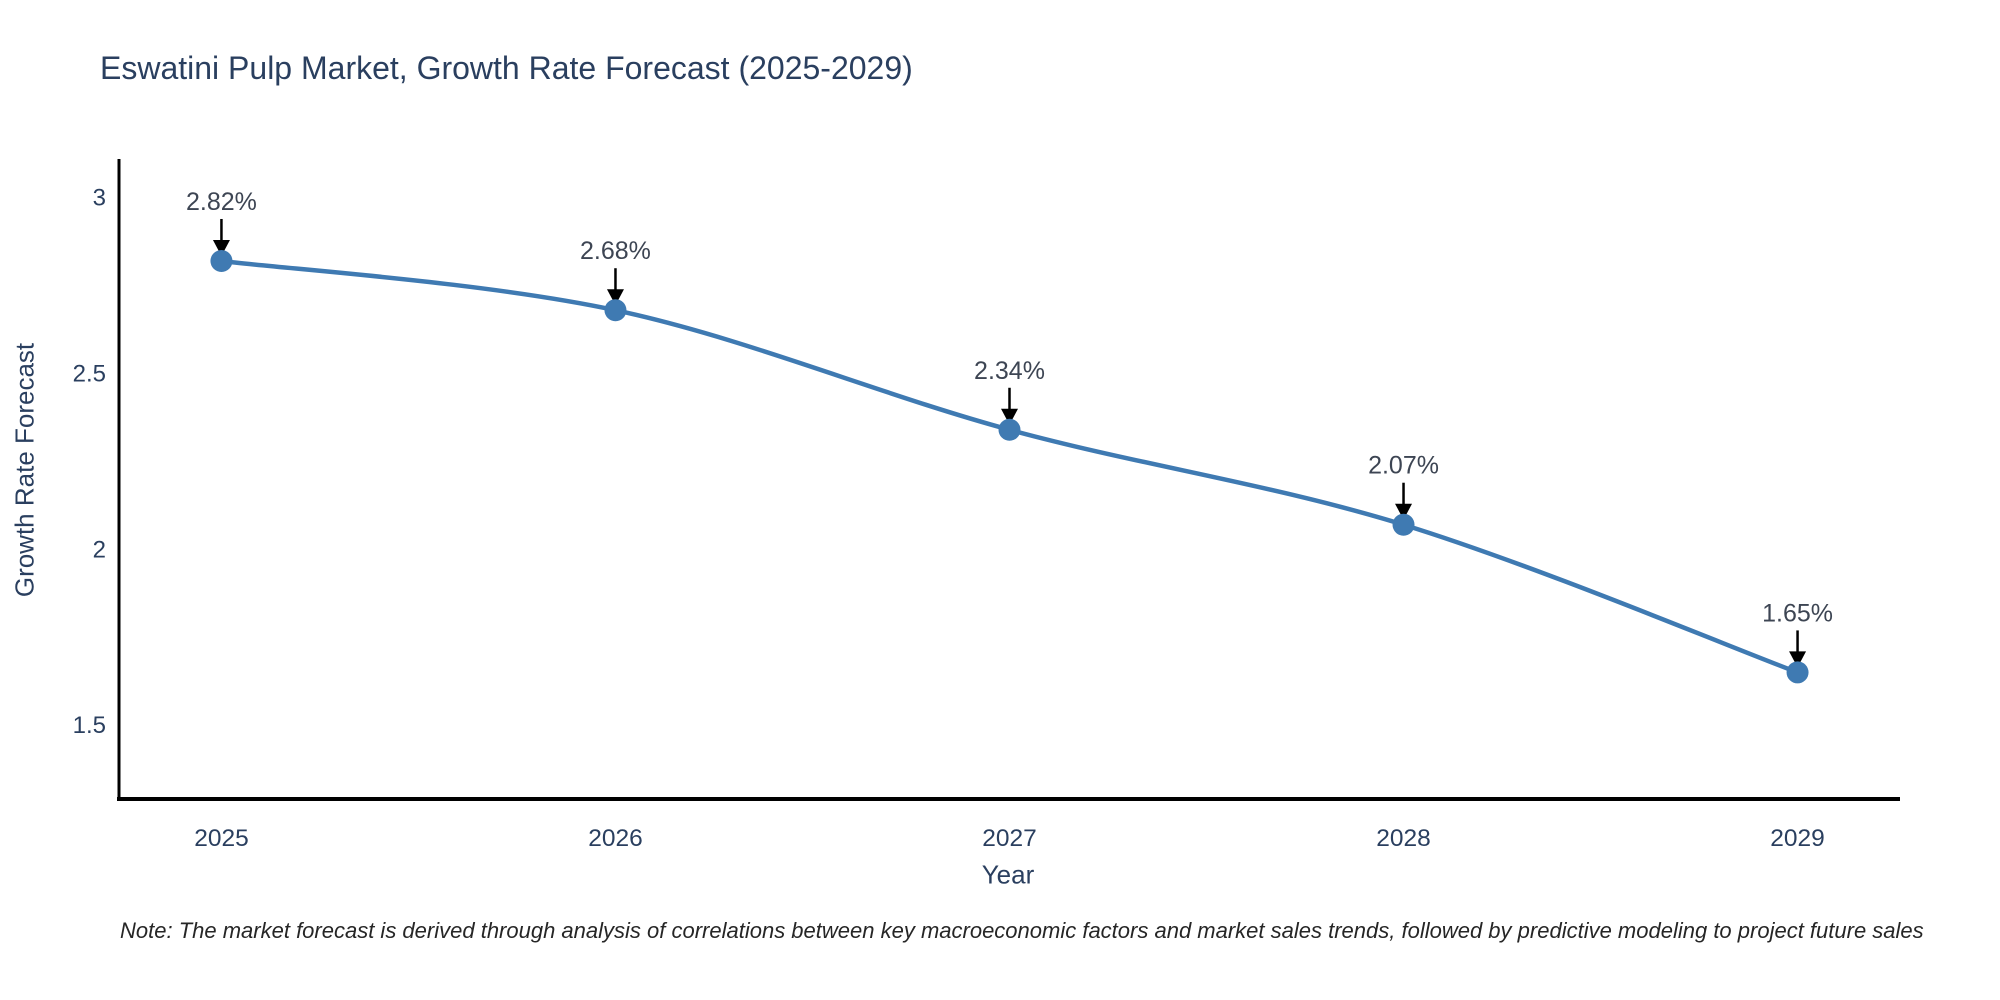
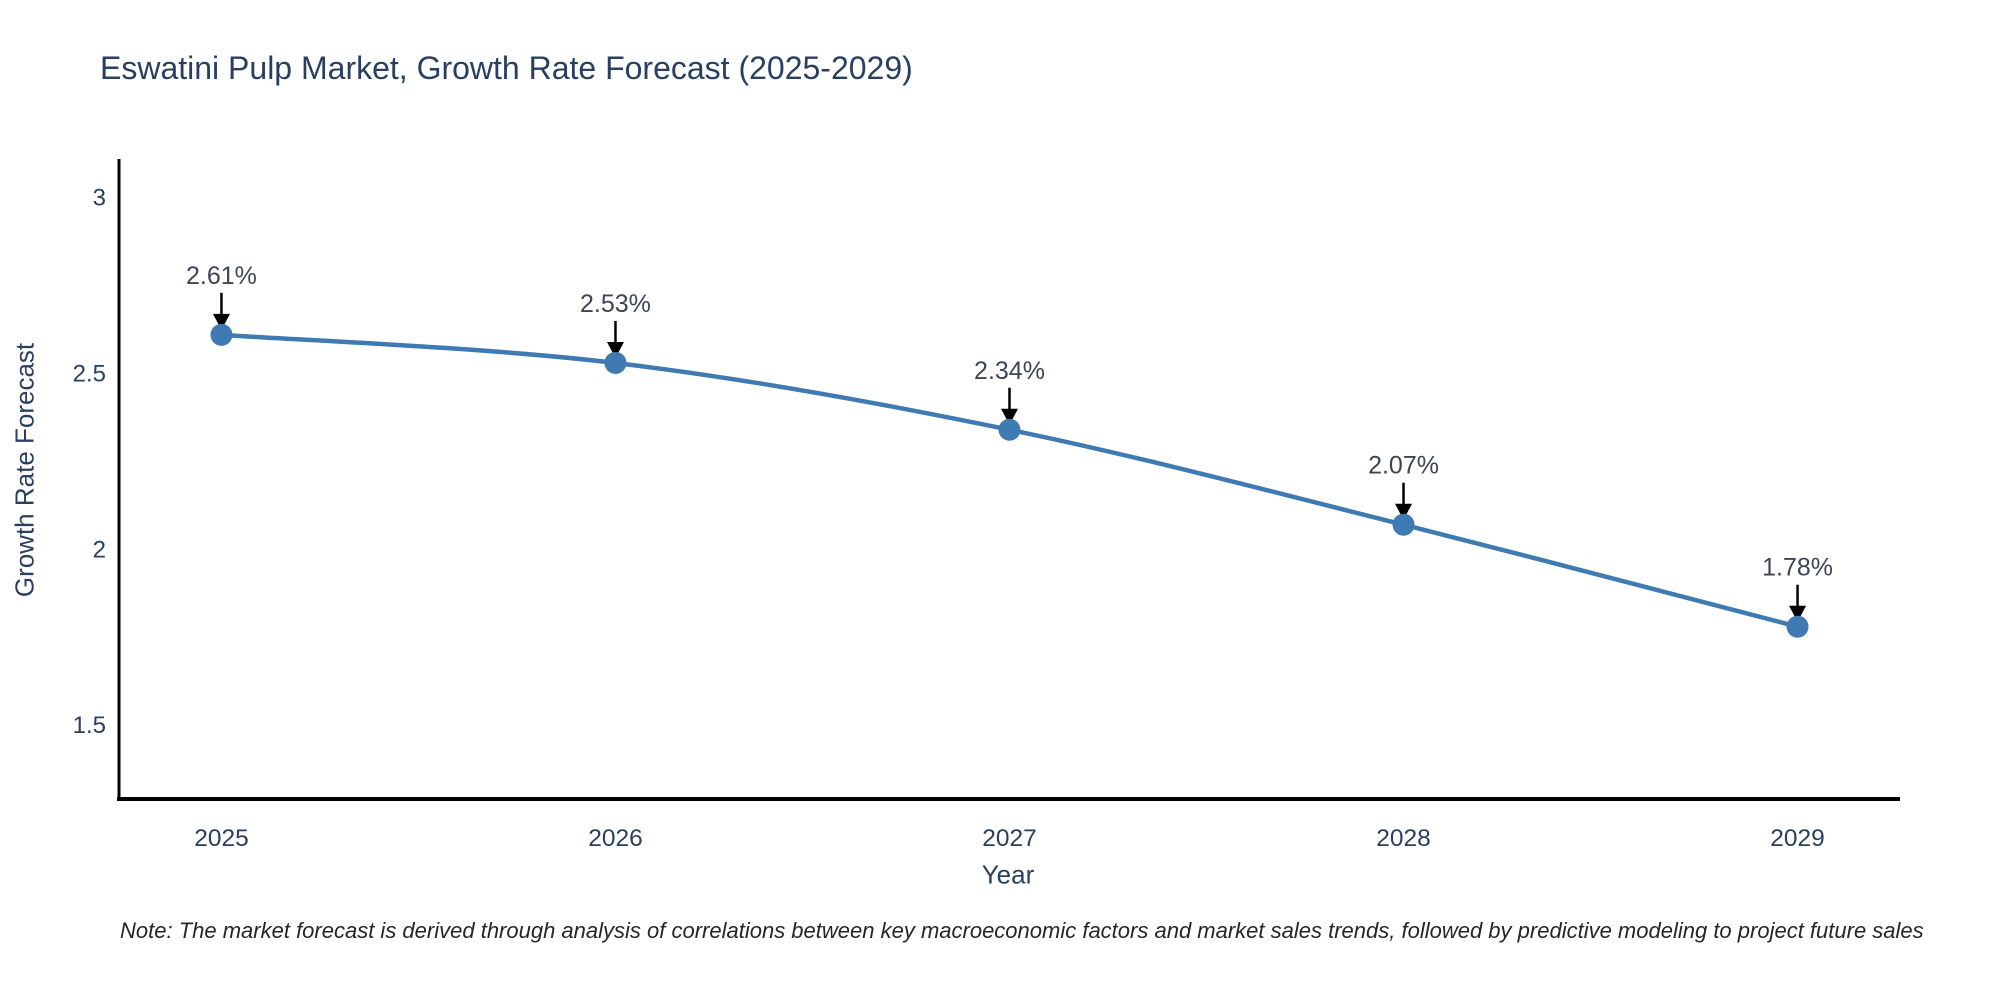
2025: 2.82% -> 2.61%
2026: 2.68% -> 2.53%
2029: 1.65% -> 1.78%
